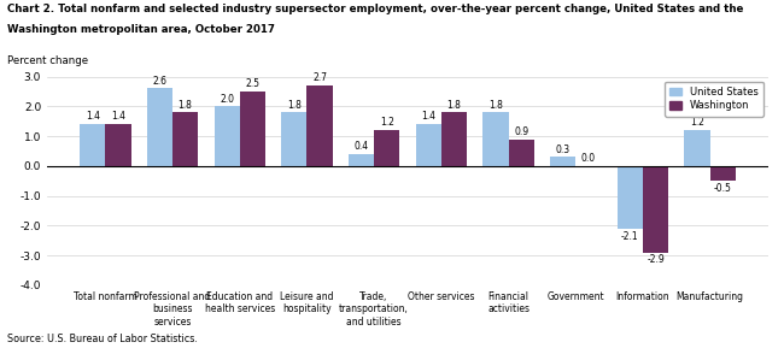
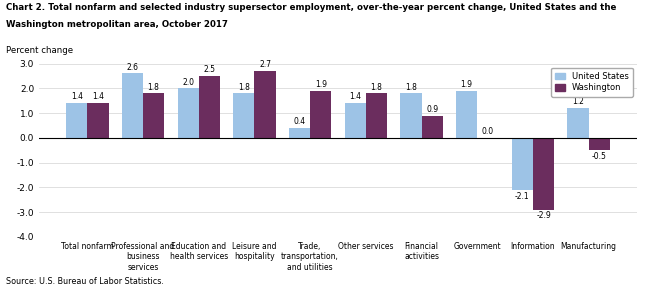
Washington/Trade, transportation, and utilities: 1.2 -> 1.9
United States/Government: 0.3 -> 1.9
